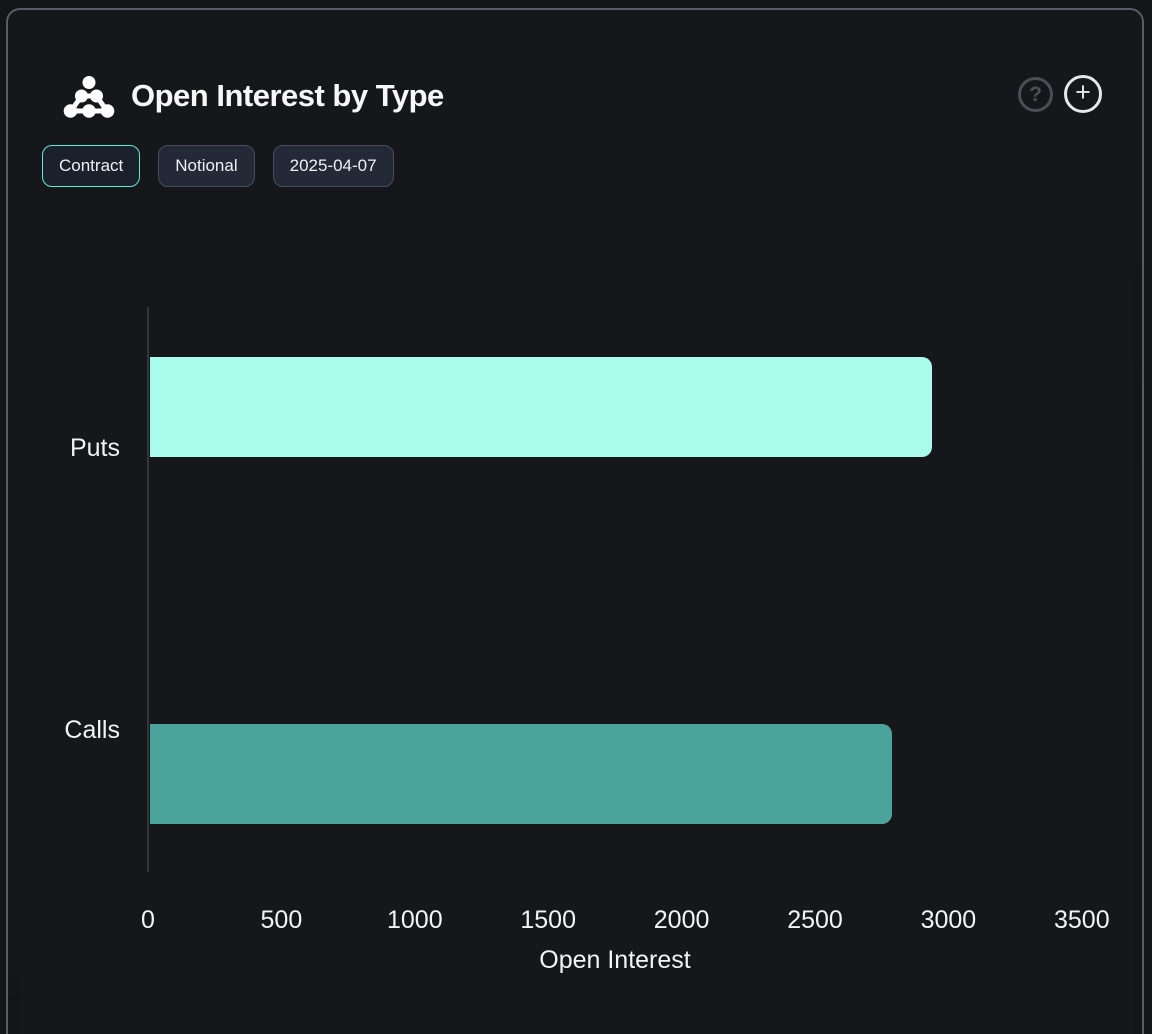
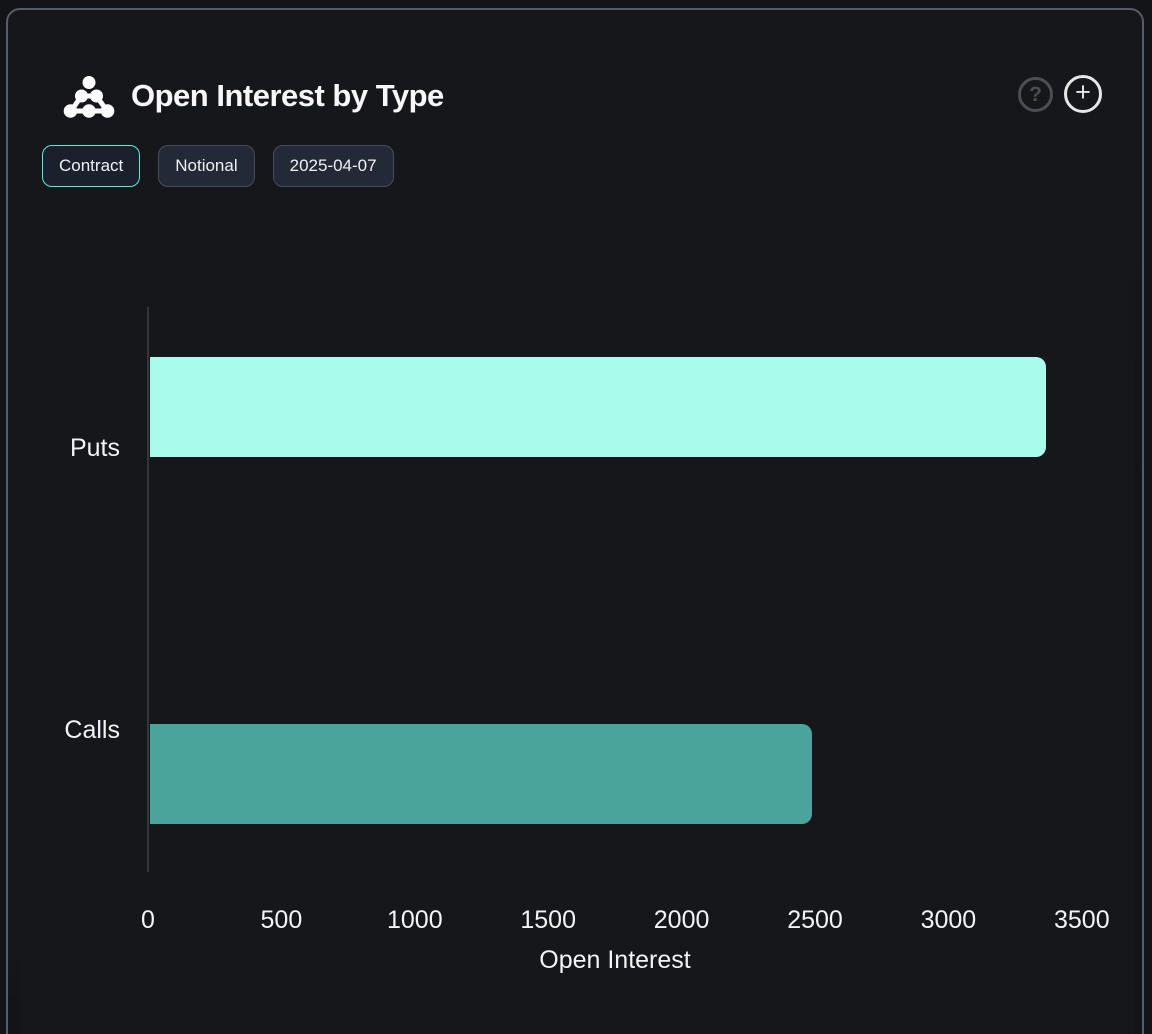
Puts: 2930 -> 3360
Calls: 2780 -> 2480
